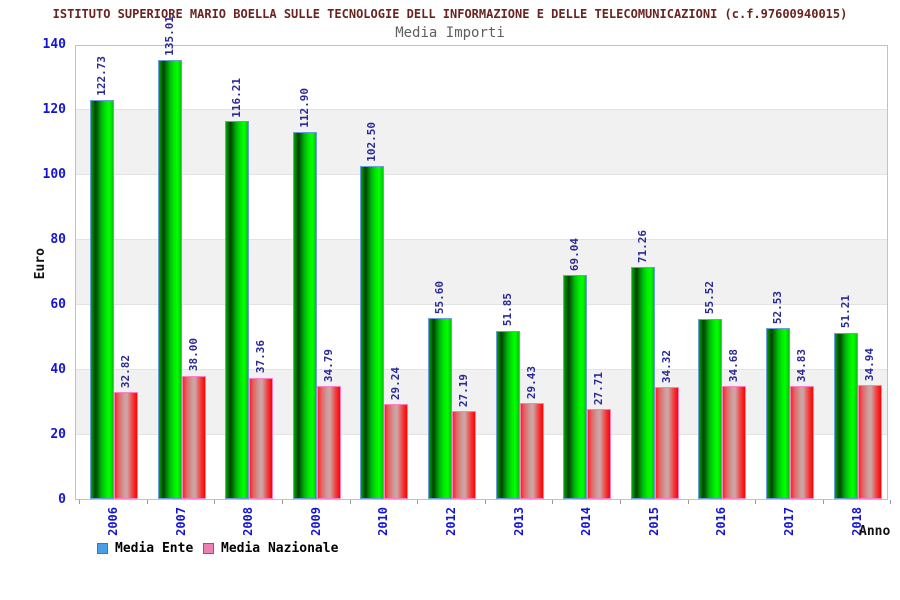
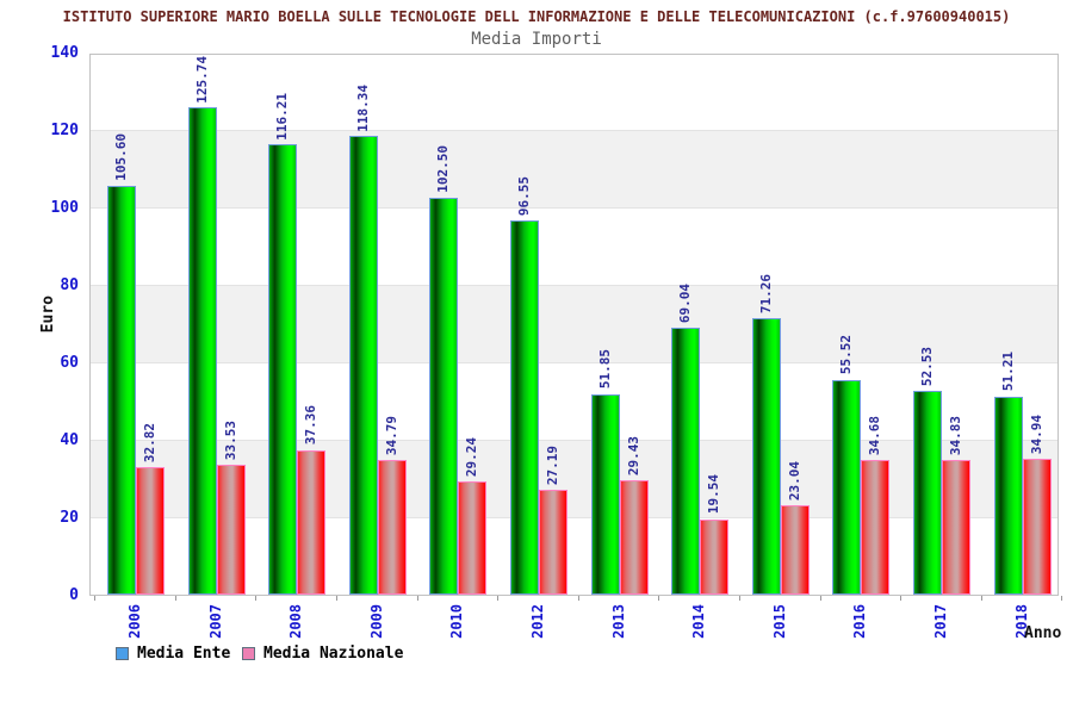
Media Ente/2006: 122.73 -> 105.60
Media Ente/2007: 135.01 -> 125.74
Media Nazionale/2007: 38.00 -> 33.53
Media Ente/2009: 112.90 -> 118.34
Media Ente/2012: 55.60 -> 96.55
Media Nazionale/2014: 27.71 -> 19.54
Media Nazionale/2015: 34.32 -> 23.04
